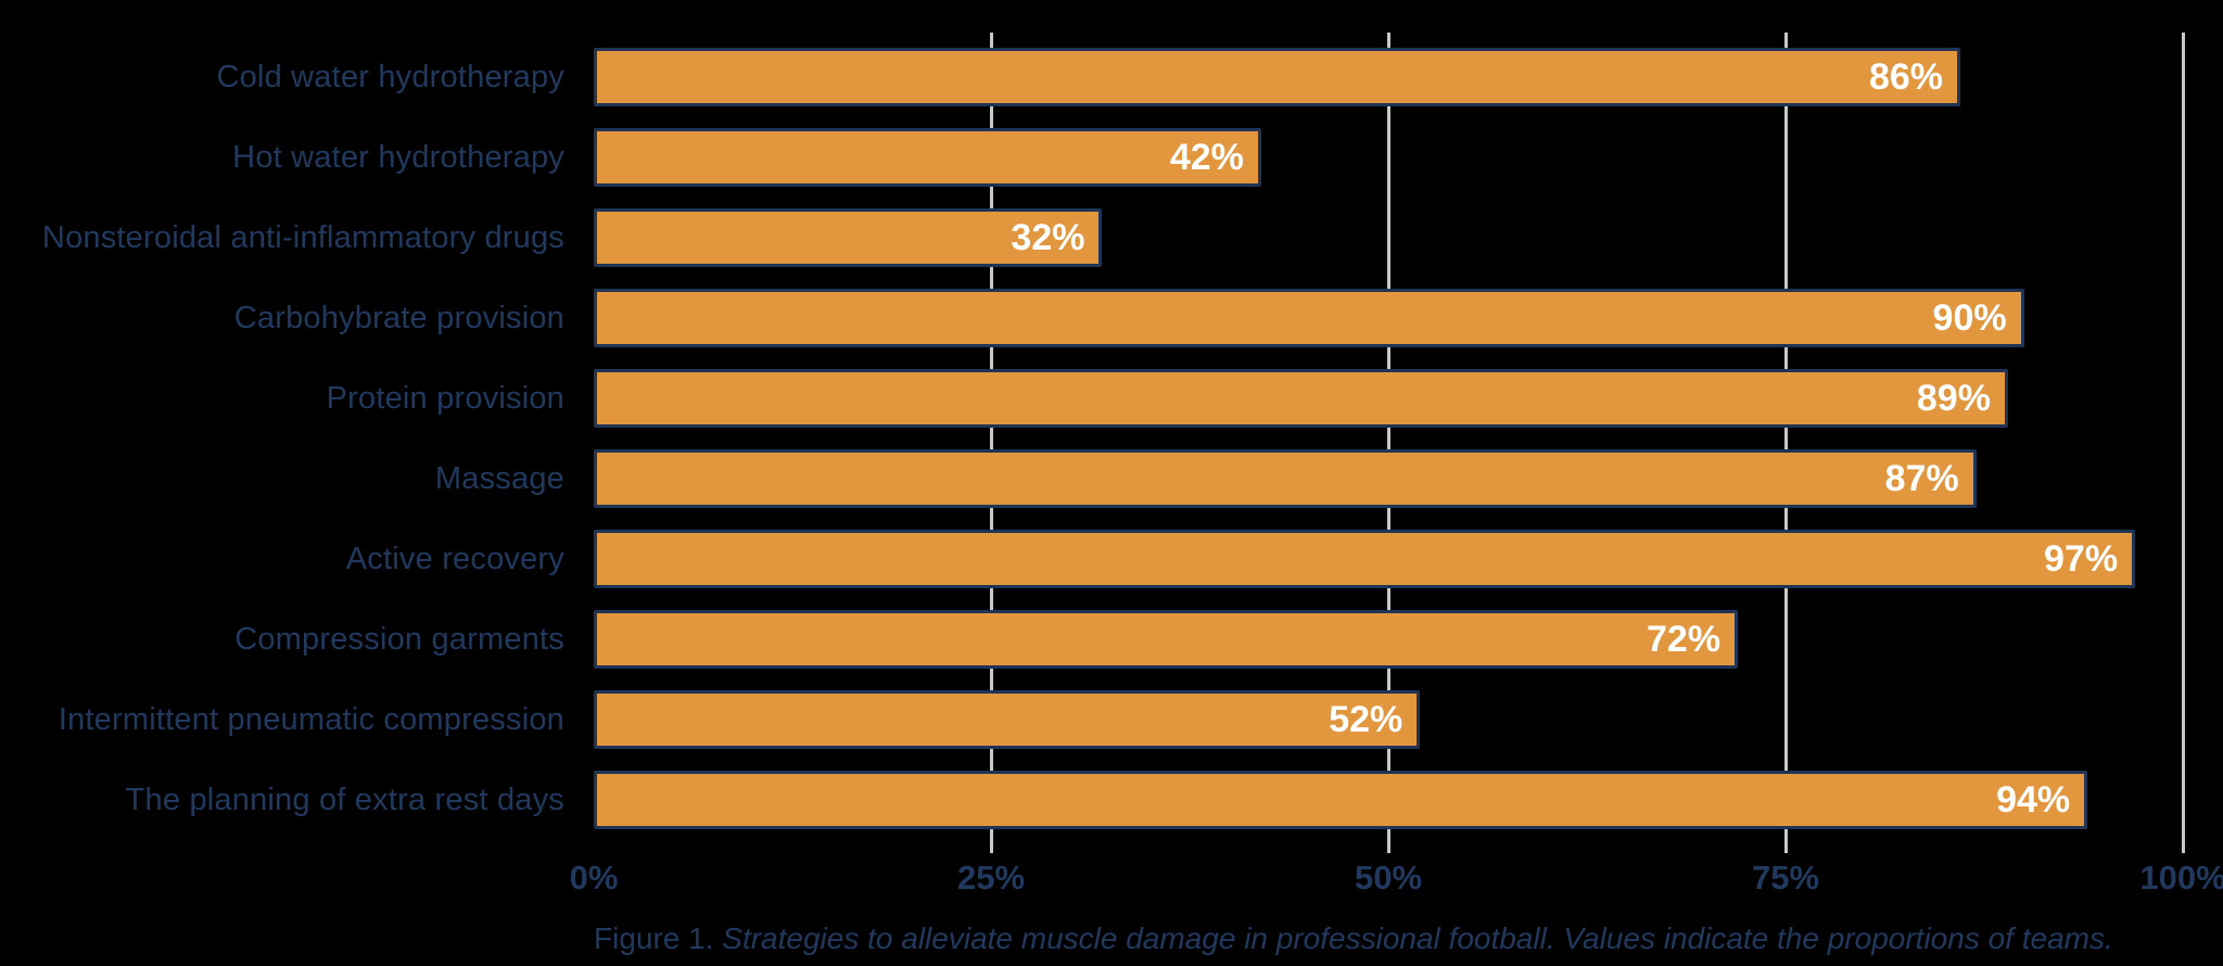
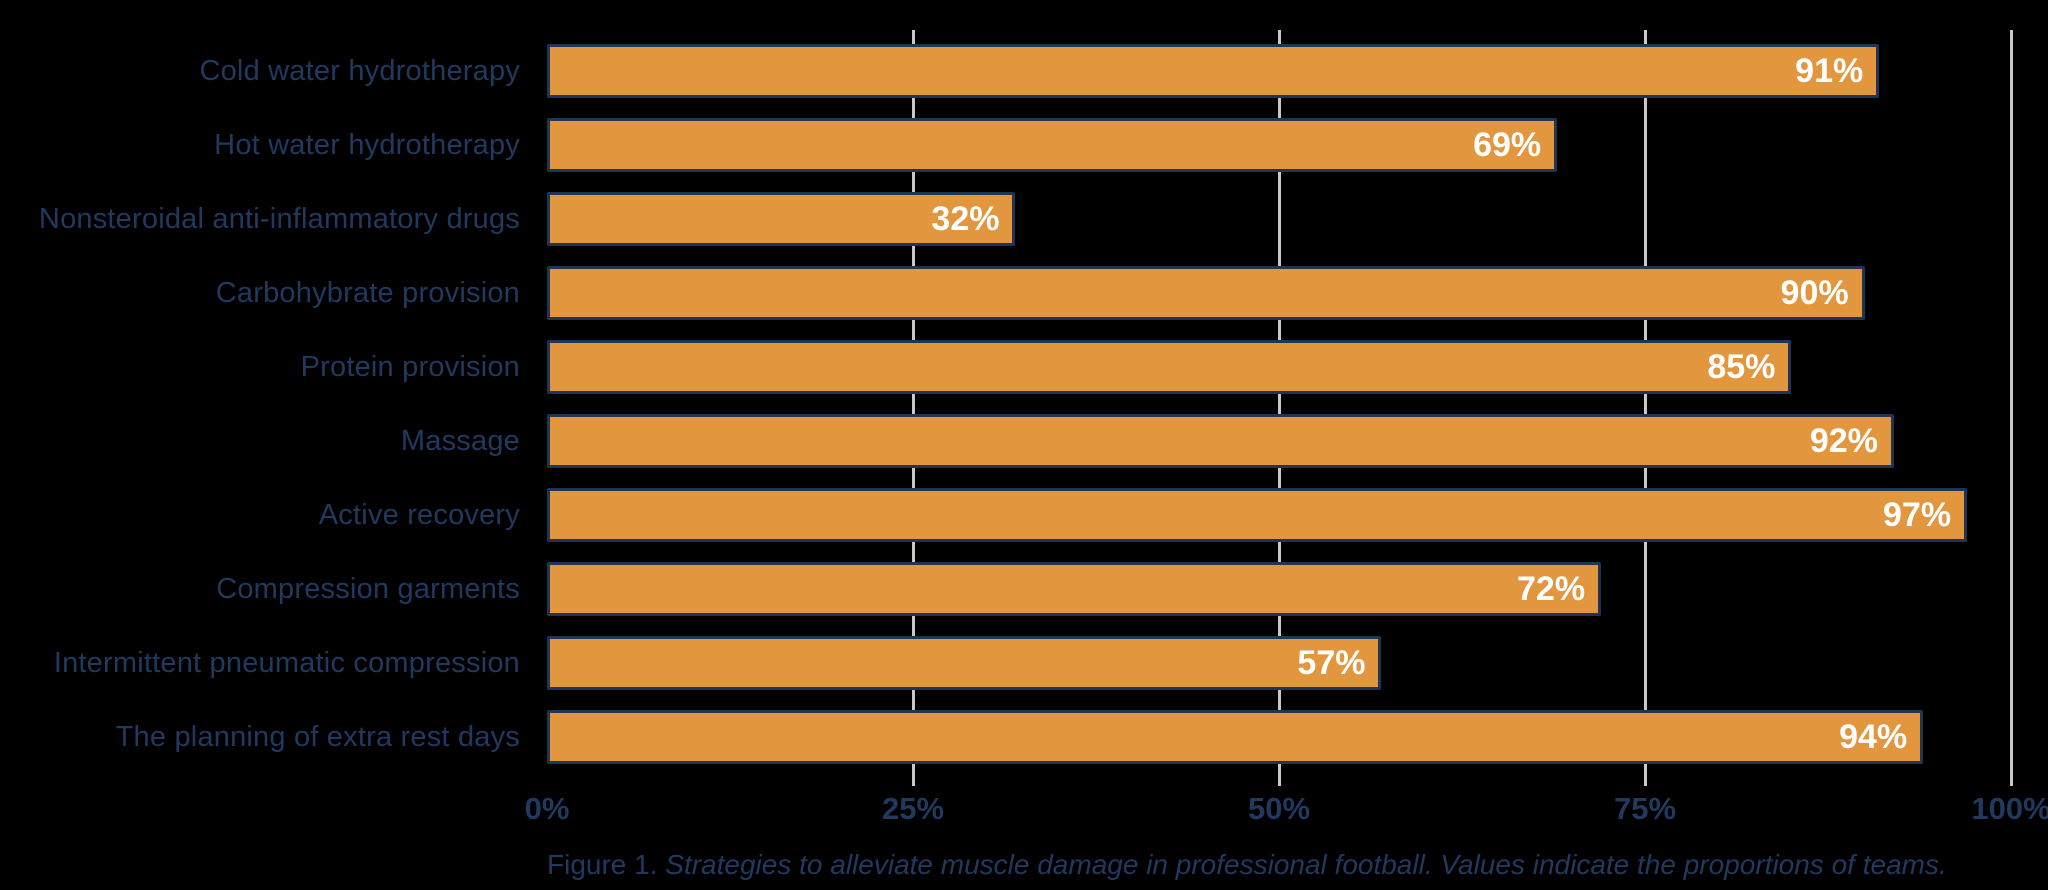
Cold water hydrotherapy: 86% -> 91%
Hot water hydrotherapy: 42% -> 69%
Protein provision: 89% -> 85%
Massage: 87% -> 92%
Intermittent pneumatic compression: 52% -> 57%
